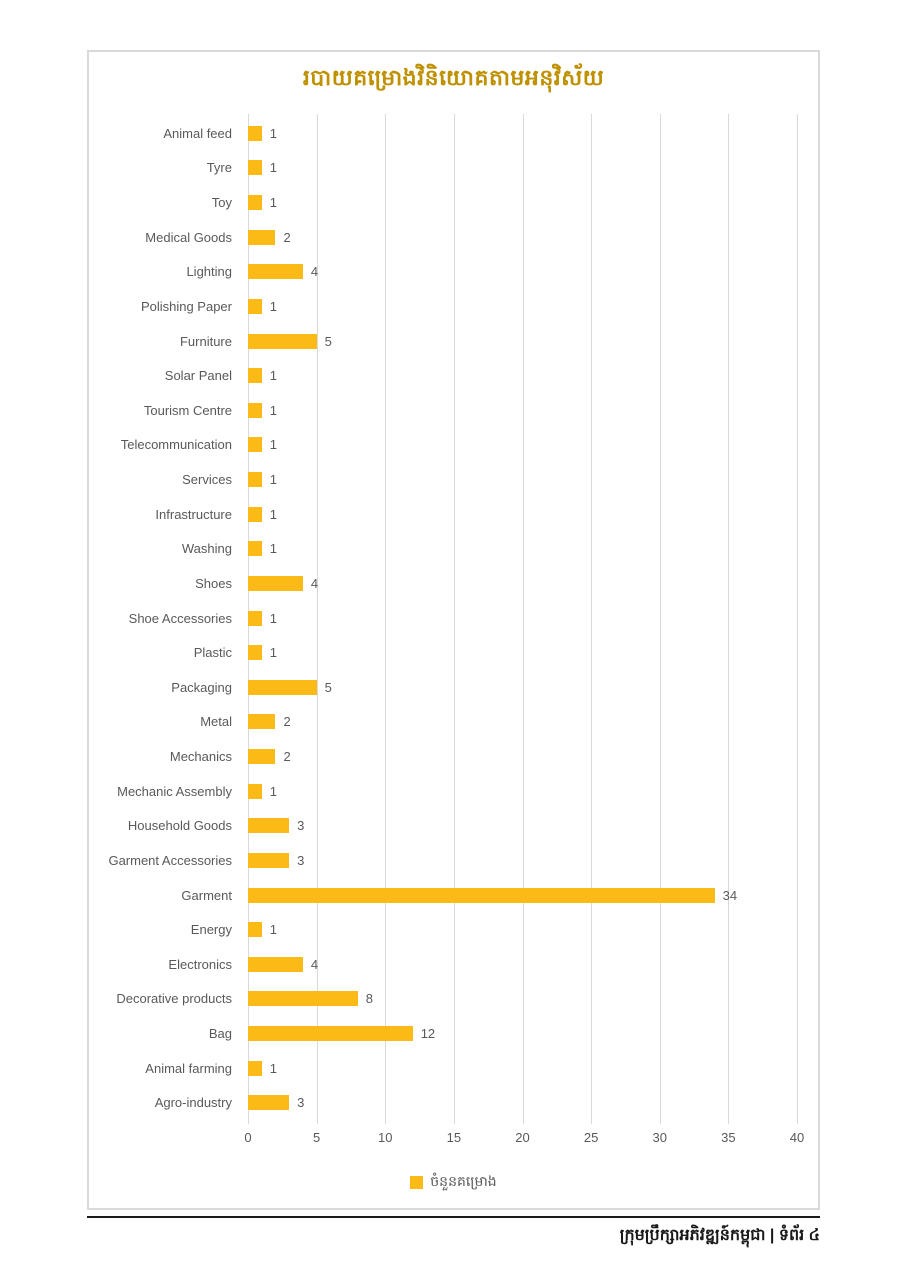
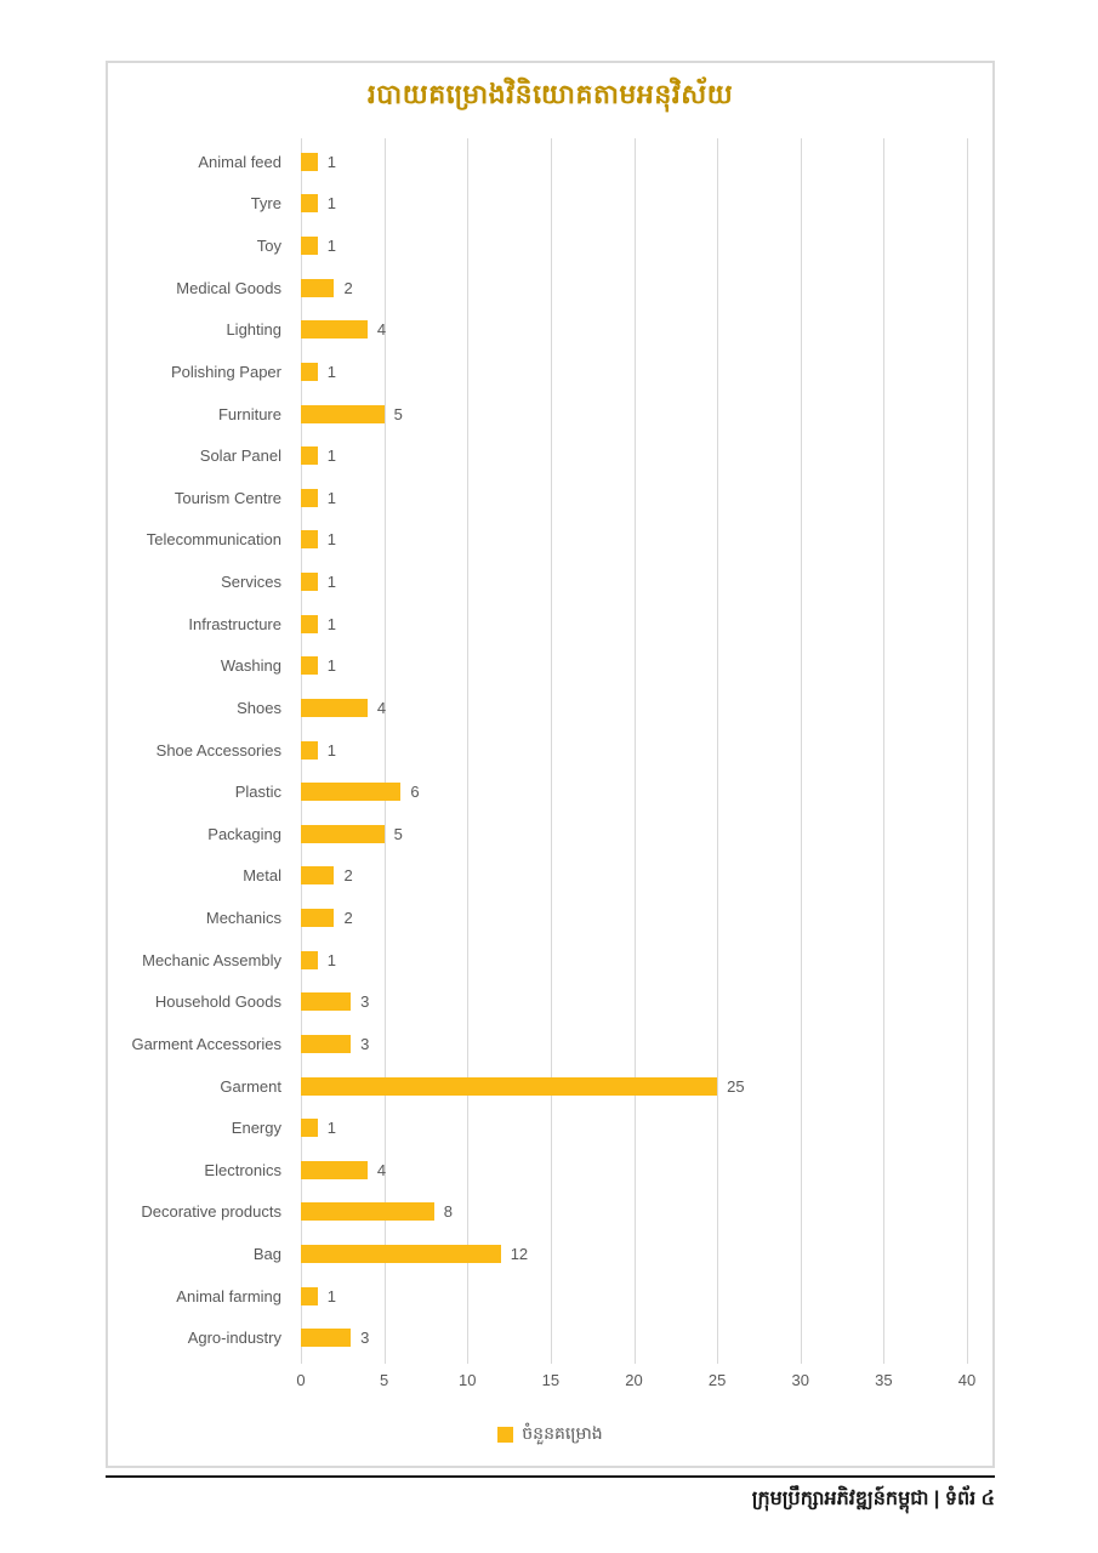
Plastic: 1 -> 6
Garment: 34 -> 25
